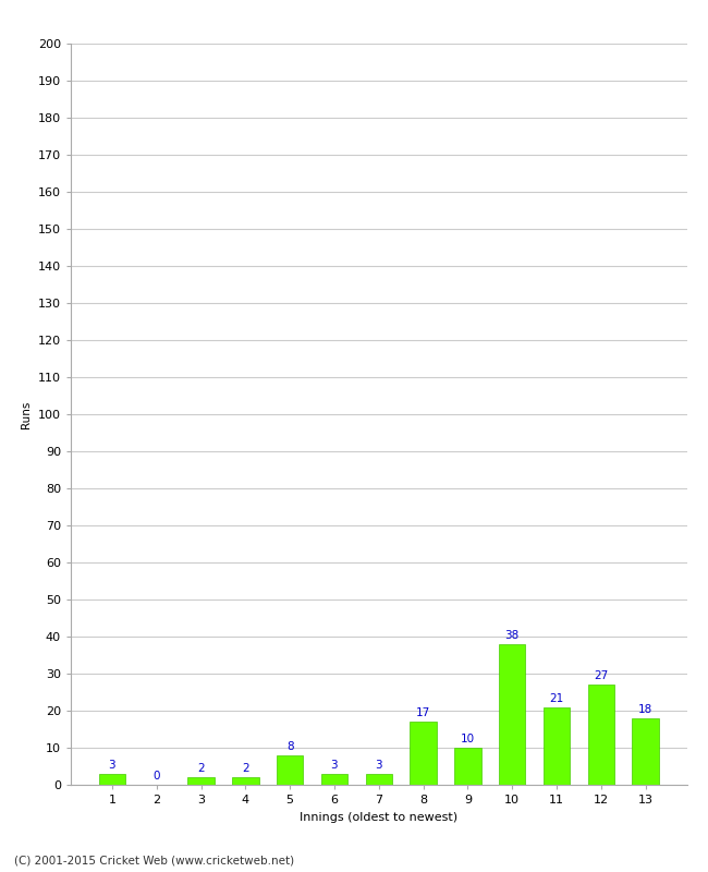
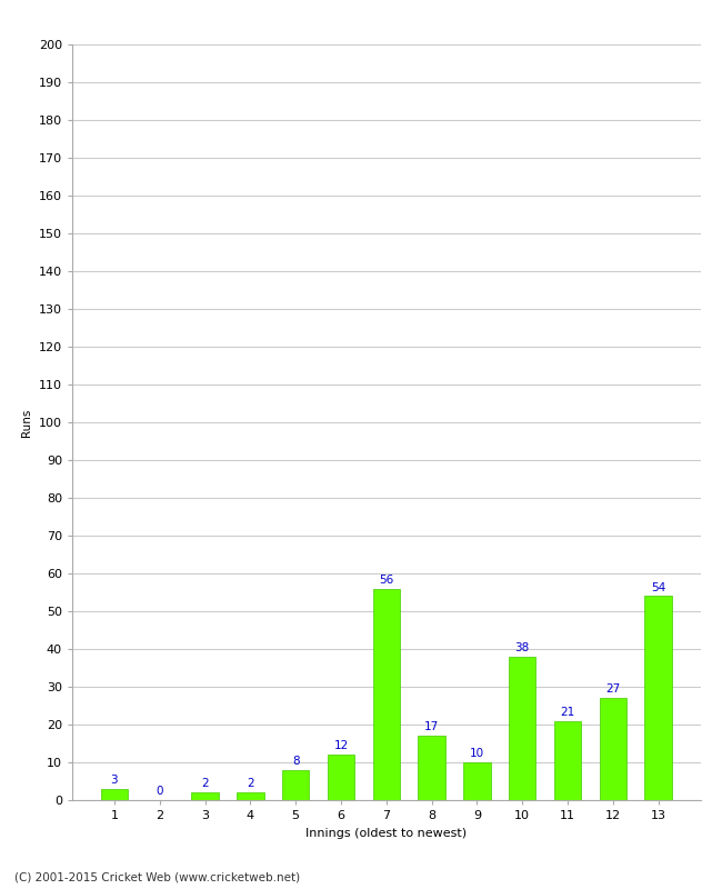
6: 3 -> 12
7: 3 -> 56
13: 18 -> 54
